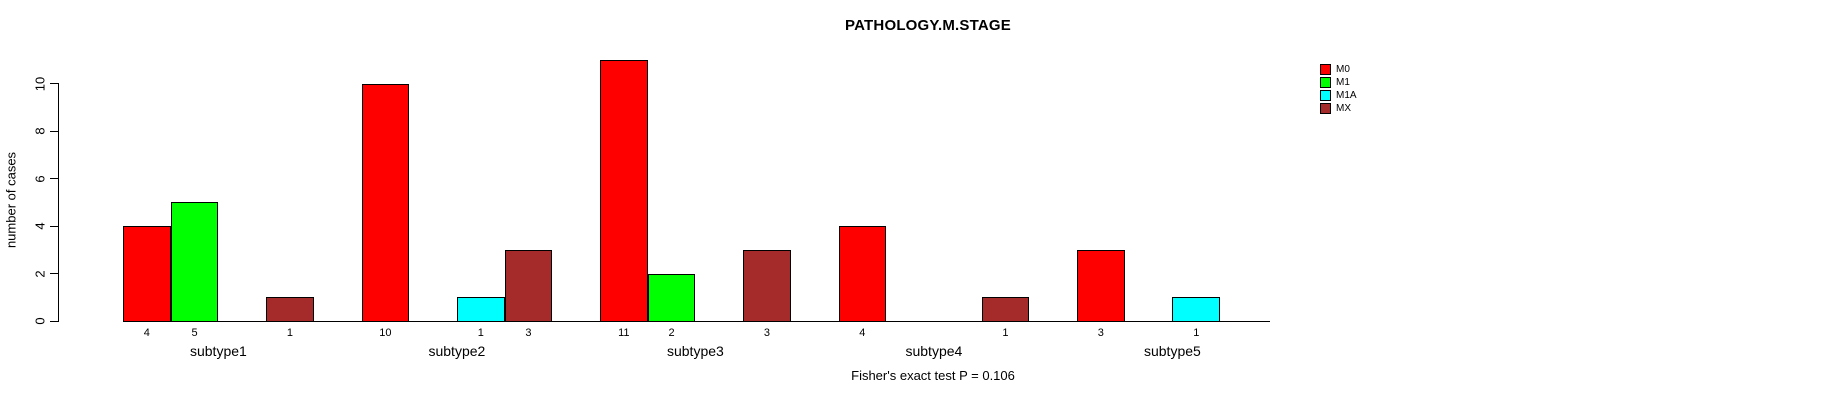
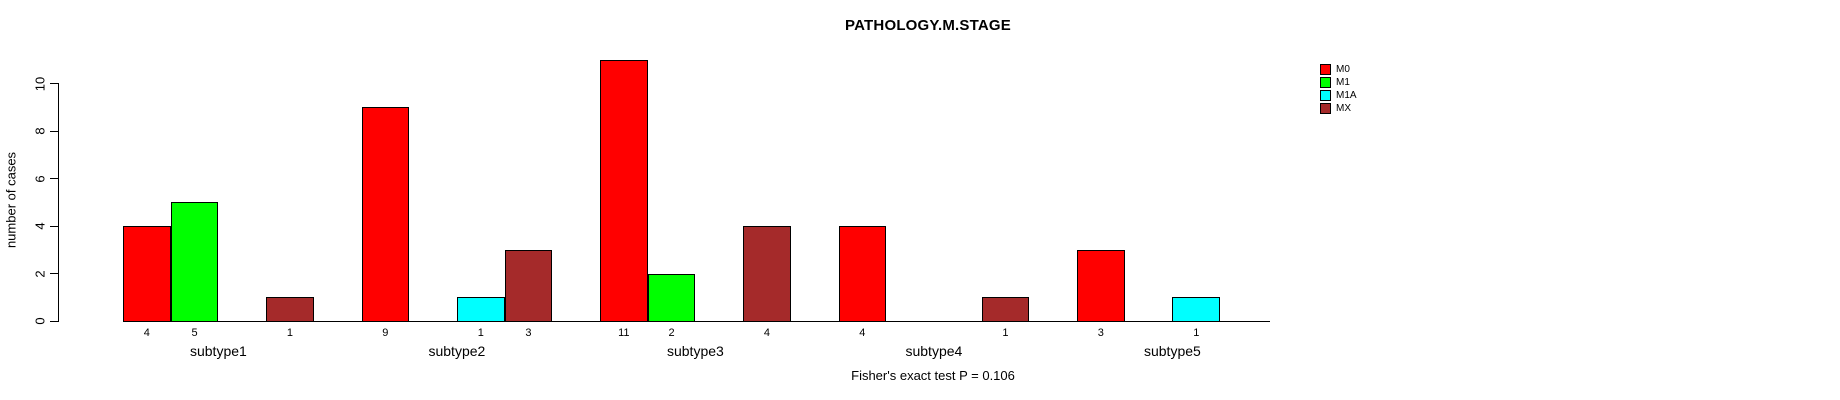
M0/subtype2: 10 -> 9
MX/subtype3: 3 -> 4
